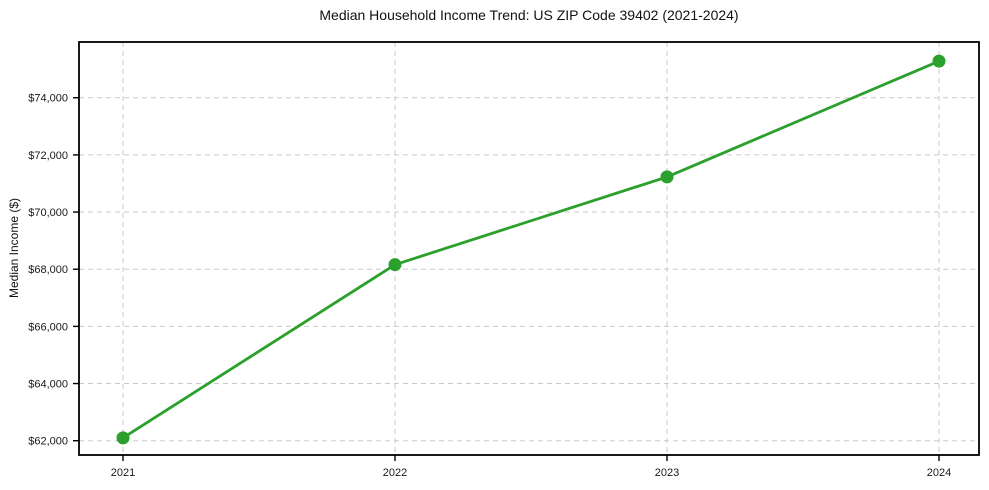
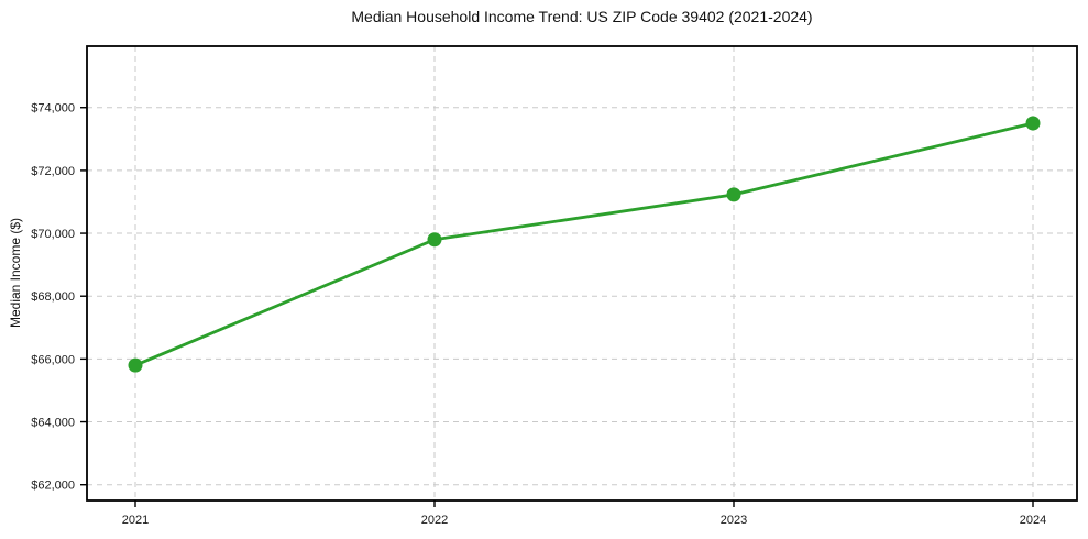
2021: $62100 -> $65800
2022: $68200 -> $69800
2024: $75300 -> $73500
